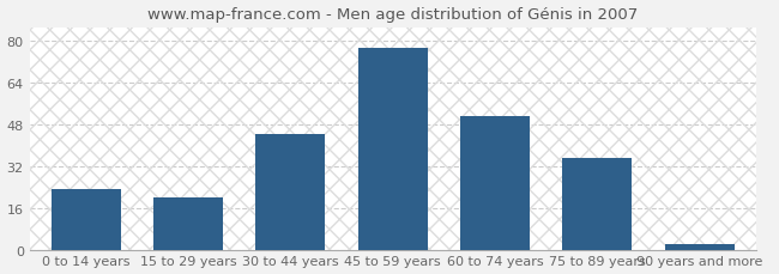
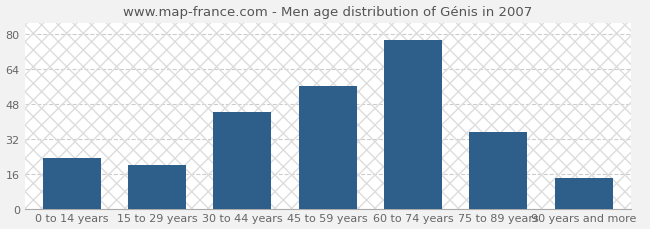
45 to 59 years: 77 -> 56
60 to 74 years: 51 -> 77
90 years and more: 2 -> 14
